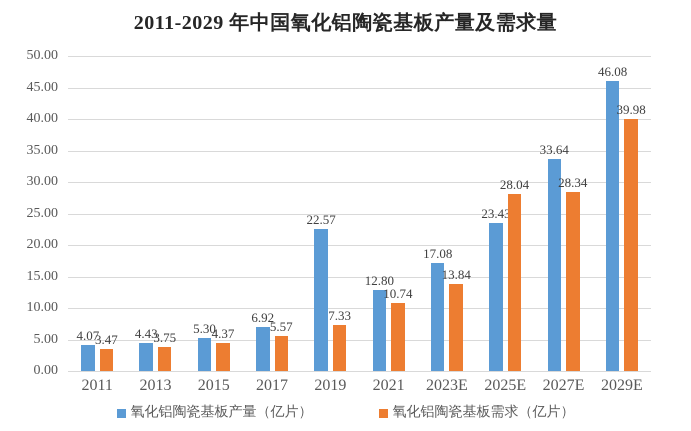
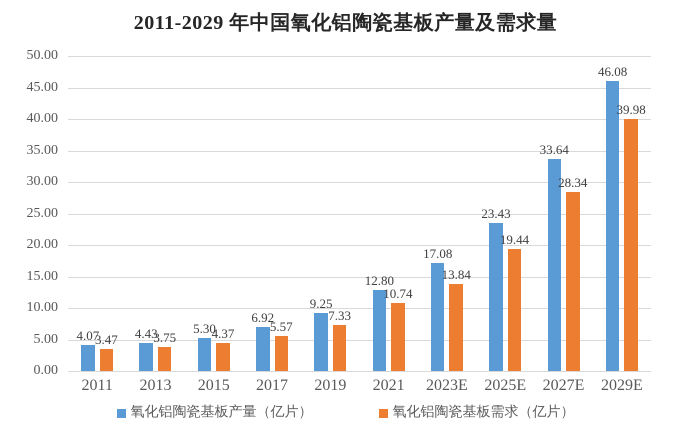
氧化铝陶瓷基板产量（亿片）/2019: 22.57 -> 9.25
氧化铝陶瓷基板需求（亿片）/2025E: 28.04 -> 19.44
